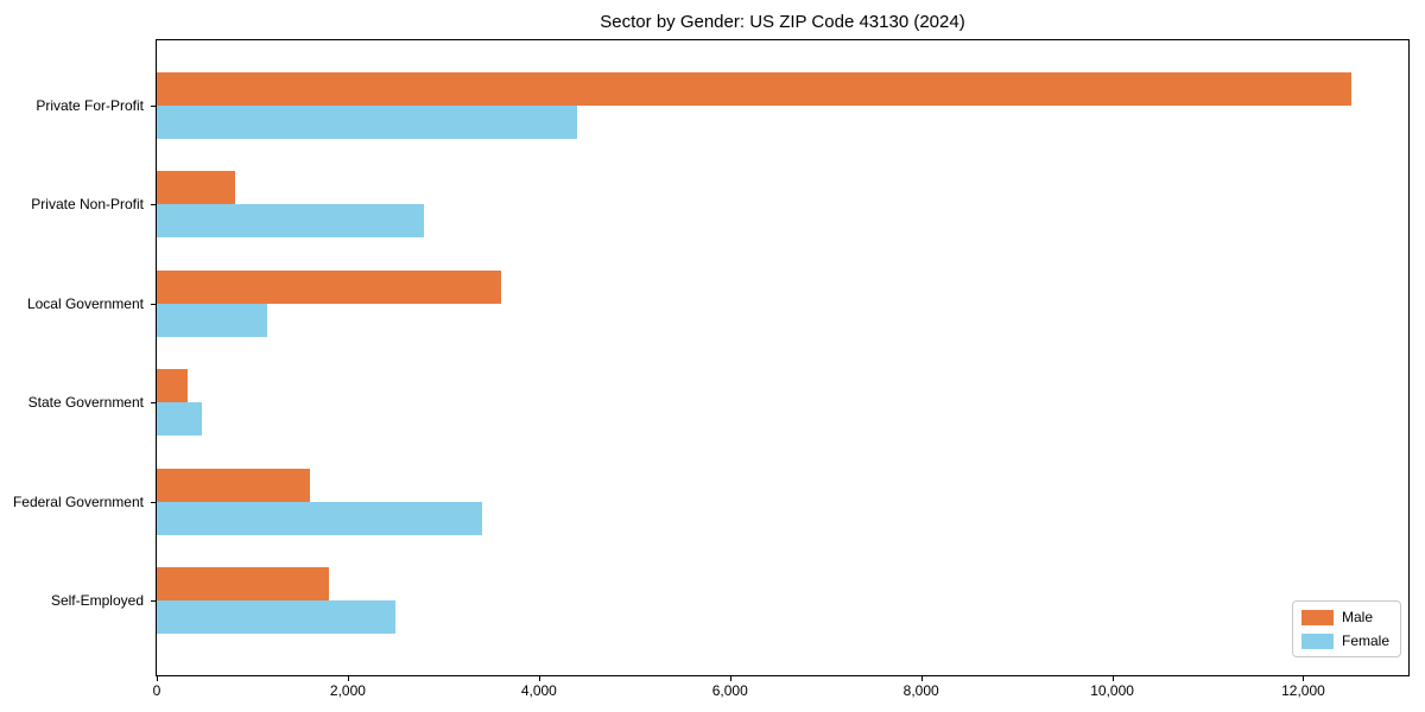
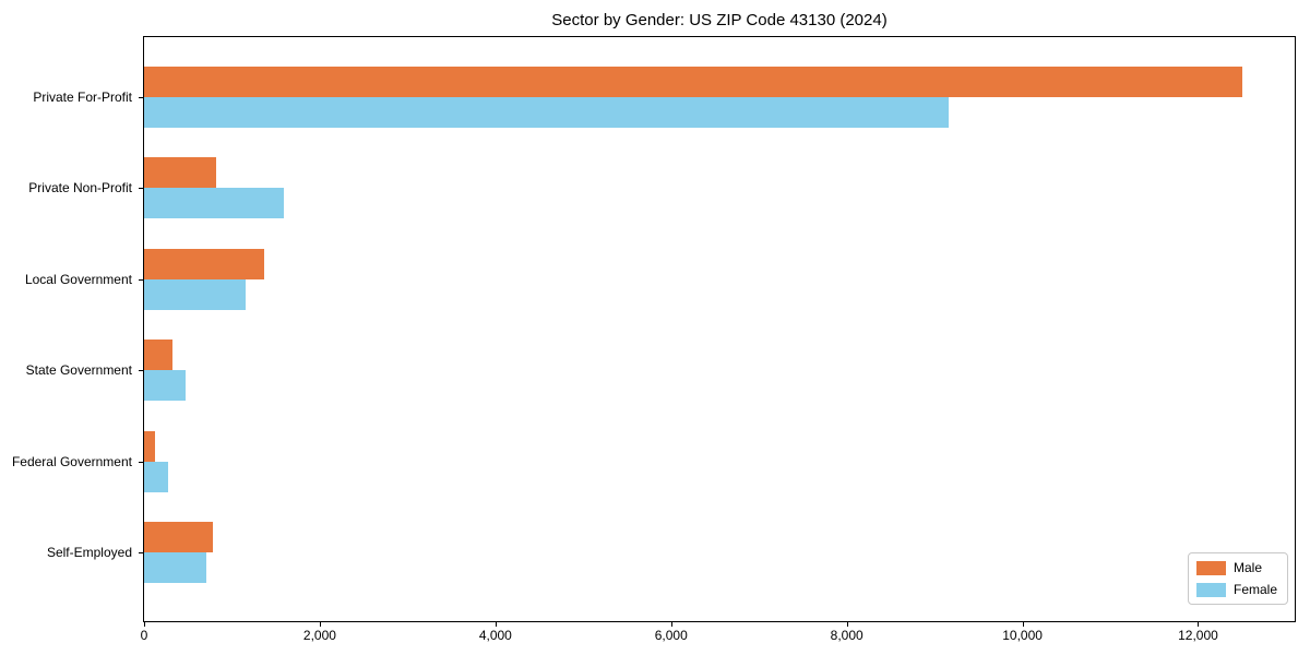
Female/Private For-Profit: 4400 -> 9200
Female/Private Non-Profit: 2800 -> 1600
Male/Local Government: 3600 -> 1400
Male/Federal Government: 1600 -> 100
Female/Federal Government: 3400 -> 300
Male/Self-Employed: 1800 -> 800
Female/Self-Employed: 2500 -> 700
